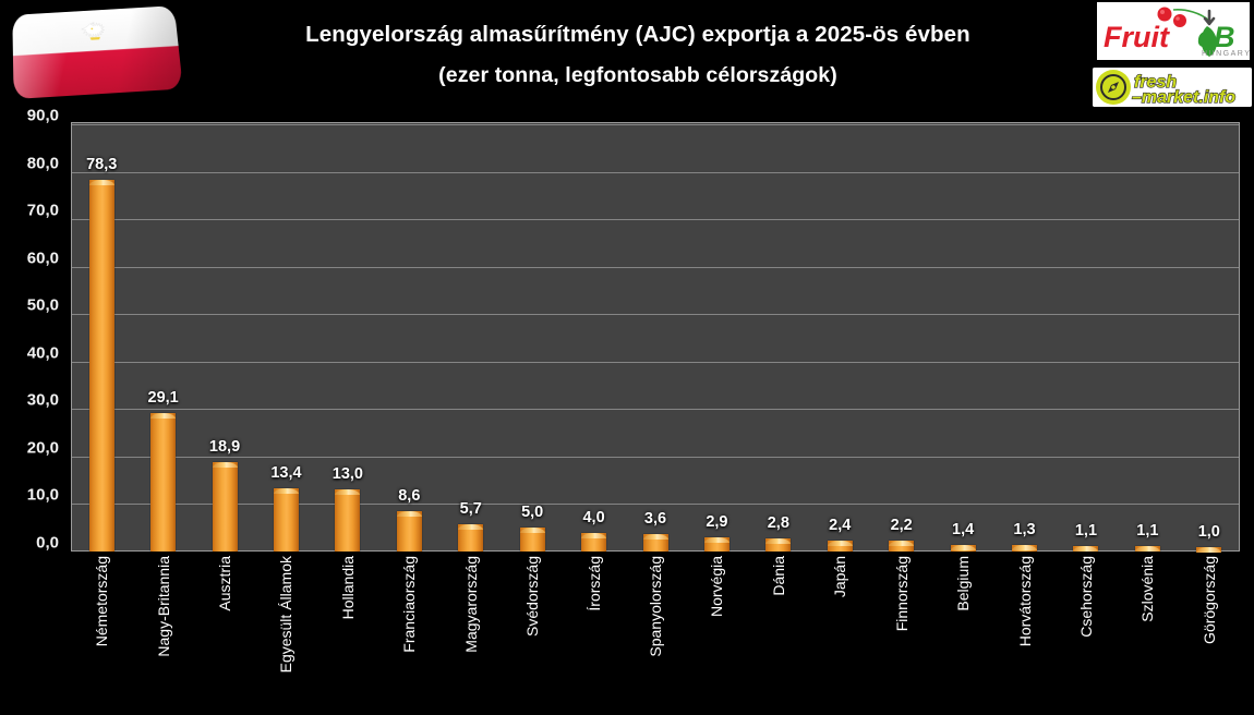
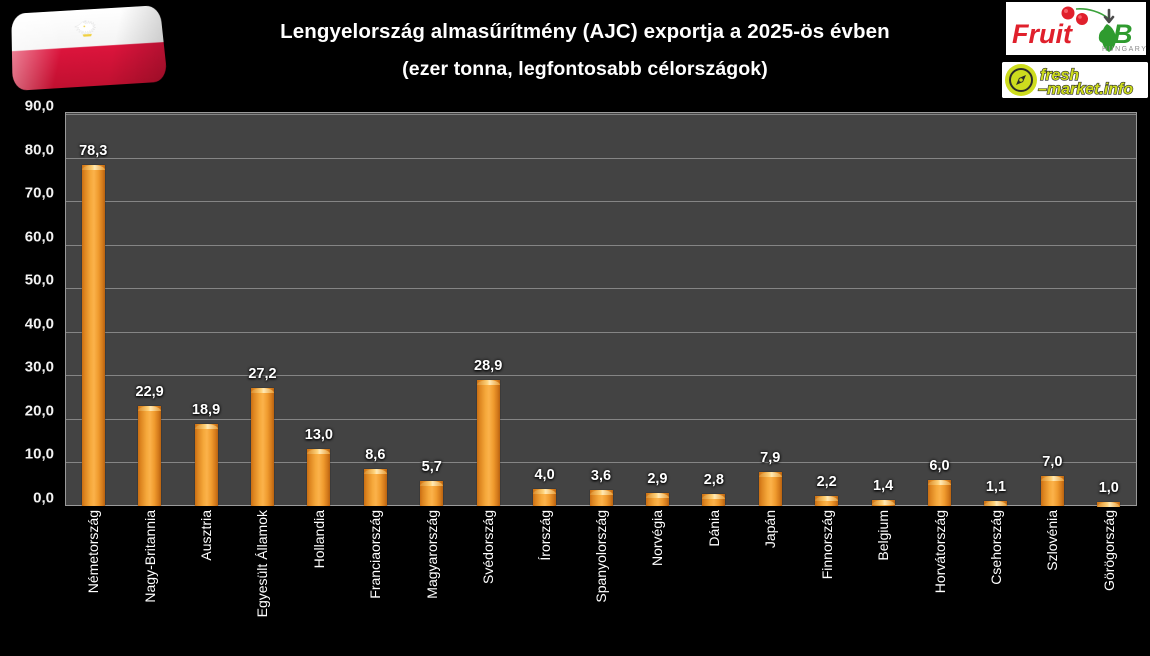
Nagy-Britannia: 29,1 -> 22,9
Egyesült Államok: 13,4 -> 27,2
Svédország: 5,0 -> 28,9
Japán: 2,4 -> 7,9
Horvátország: 1,3 -> 6,0
Szlovénia: 1,1 -> 7,0
